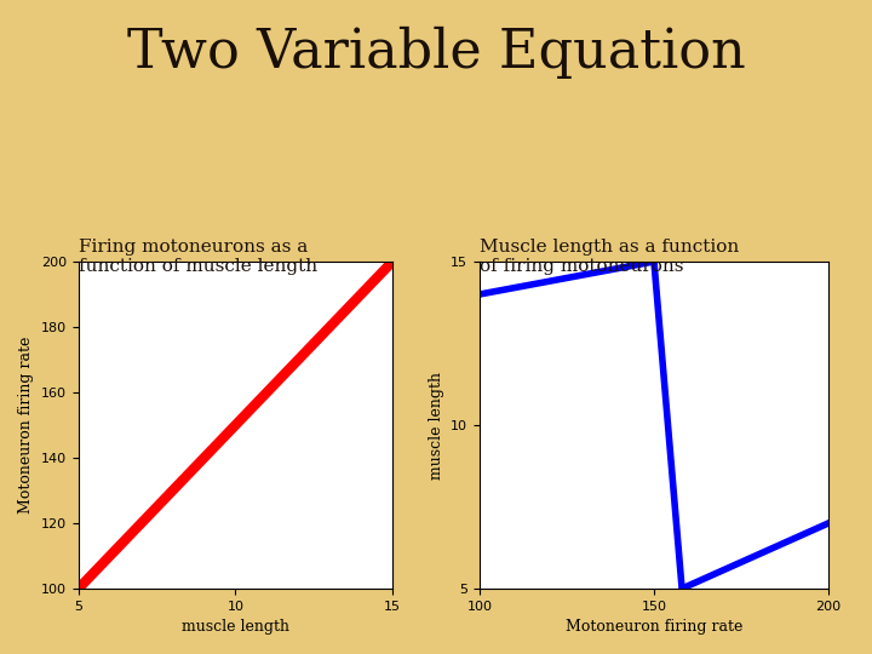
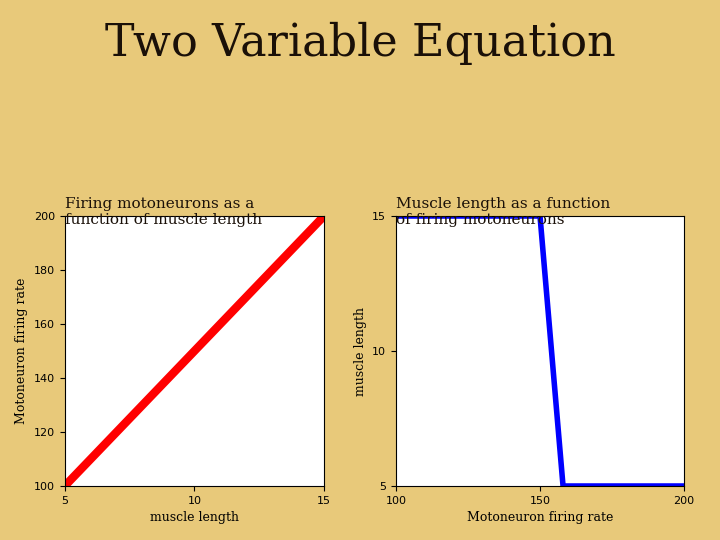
100: 14 -> 15
200: 7 -> 5
